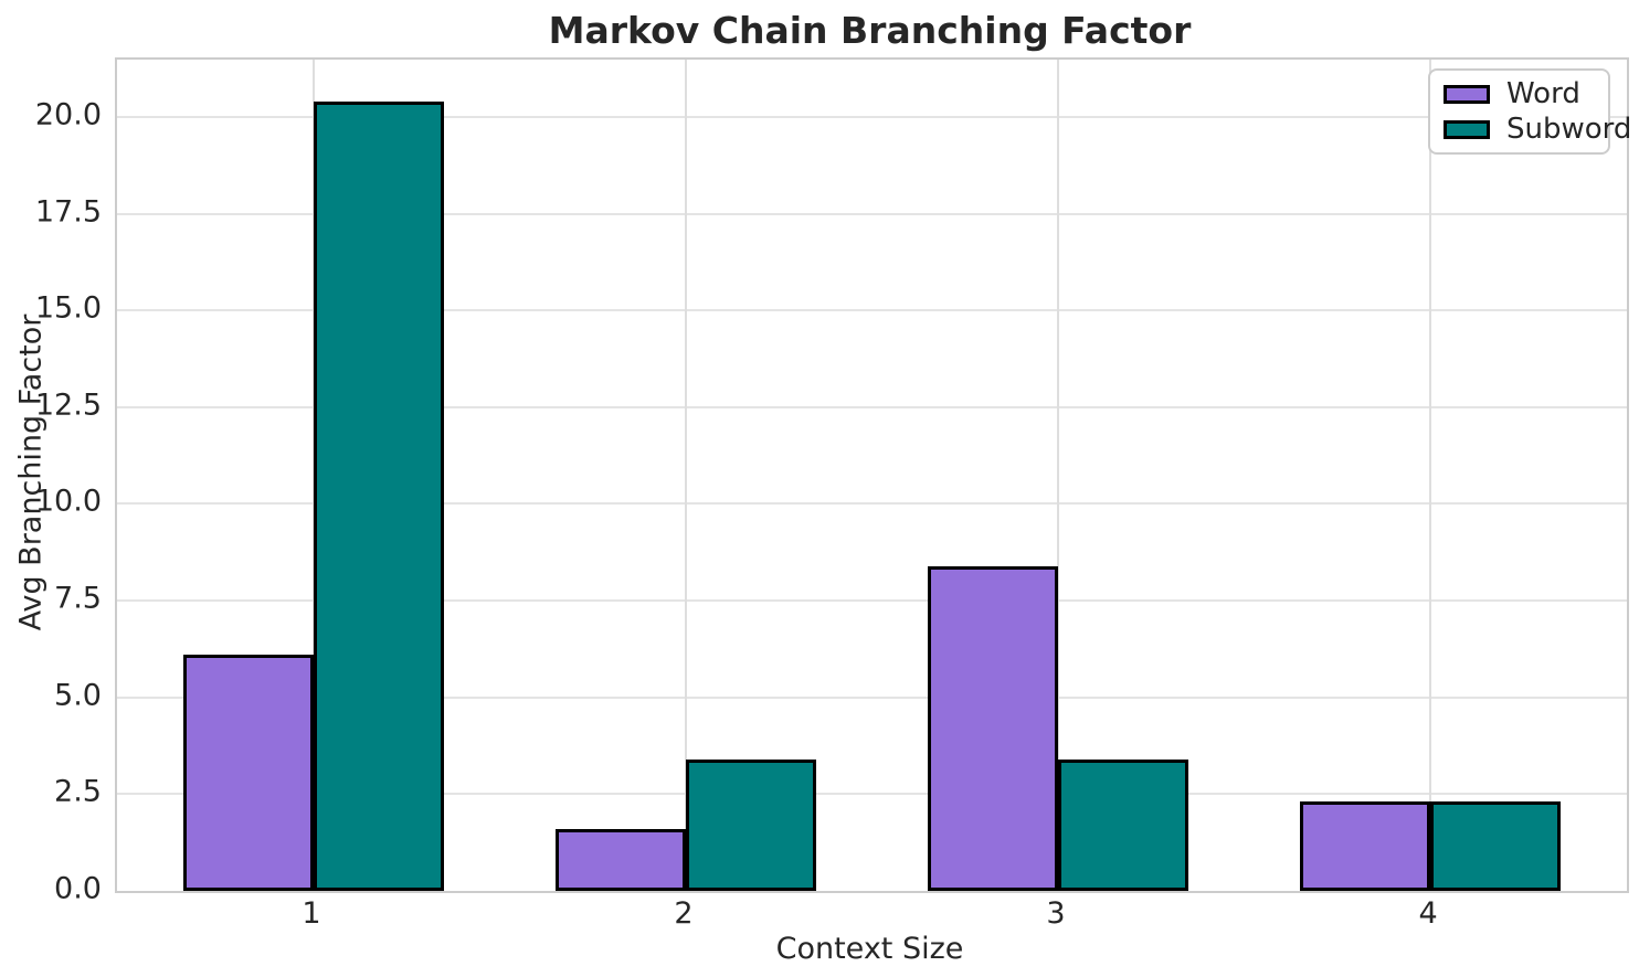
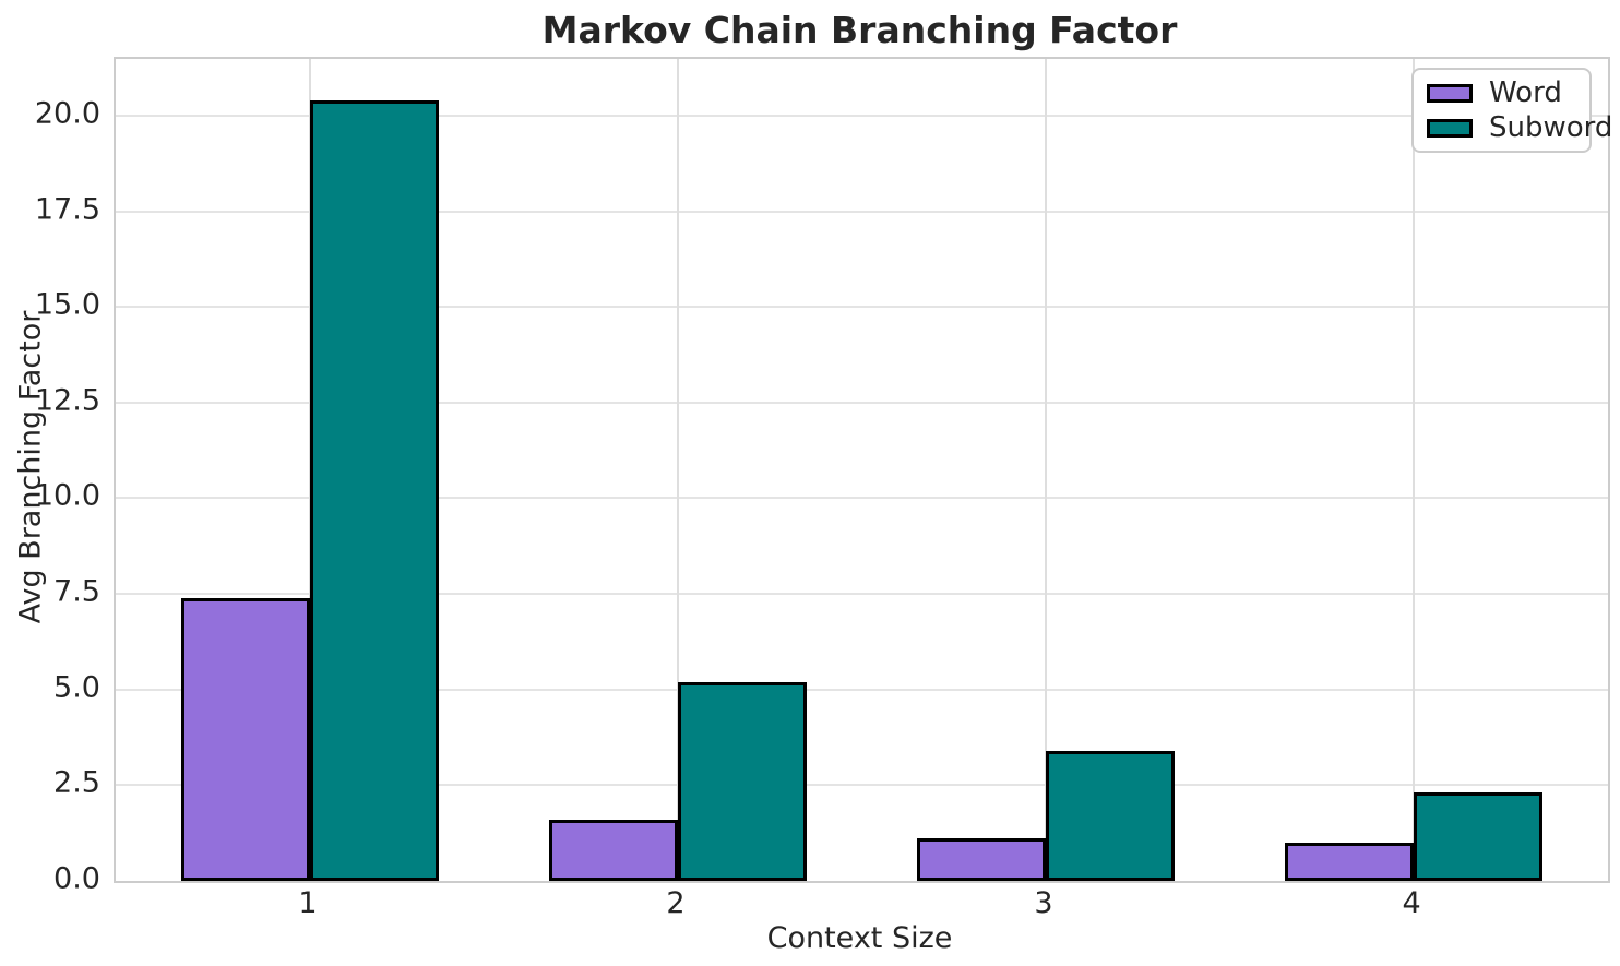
Word/1: 6.1 -> 7.4
Subword/2: 3.4 -> 5.2
Word/3: 8.4 -> 1.1
Word/4: 2.3 -> 1.0
